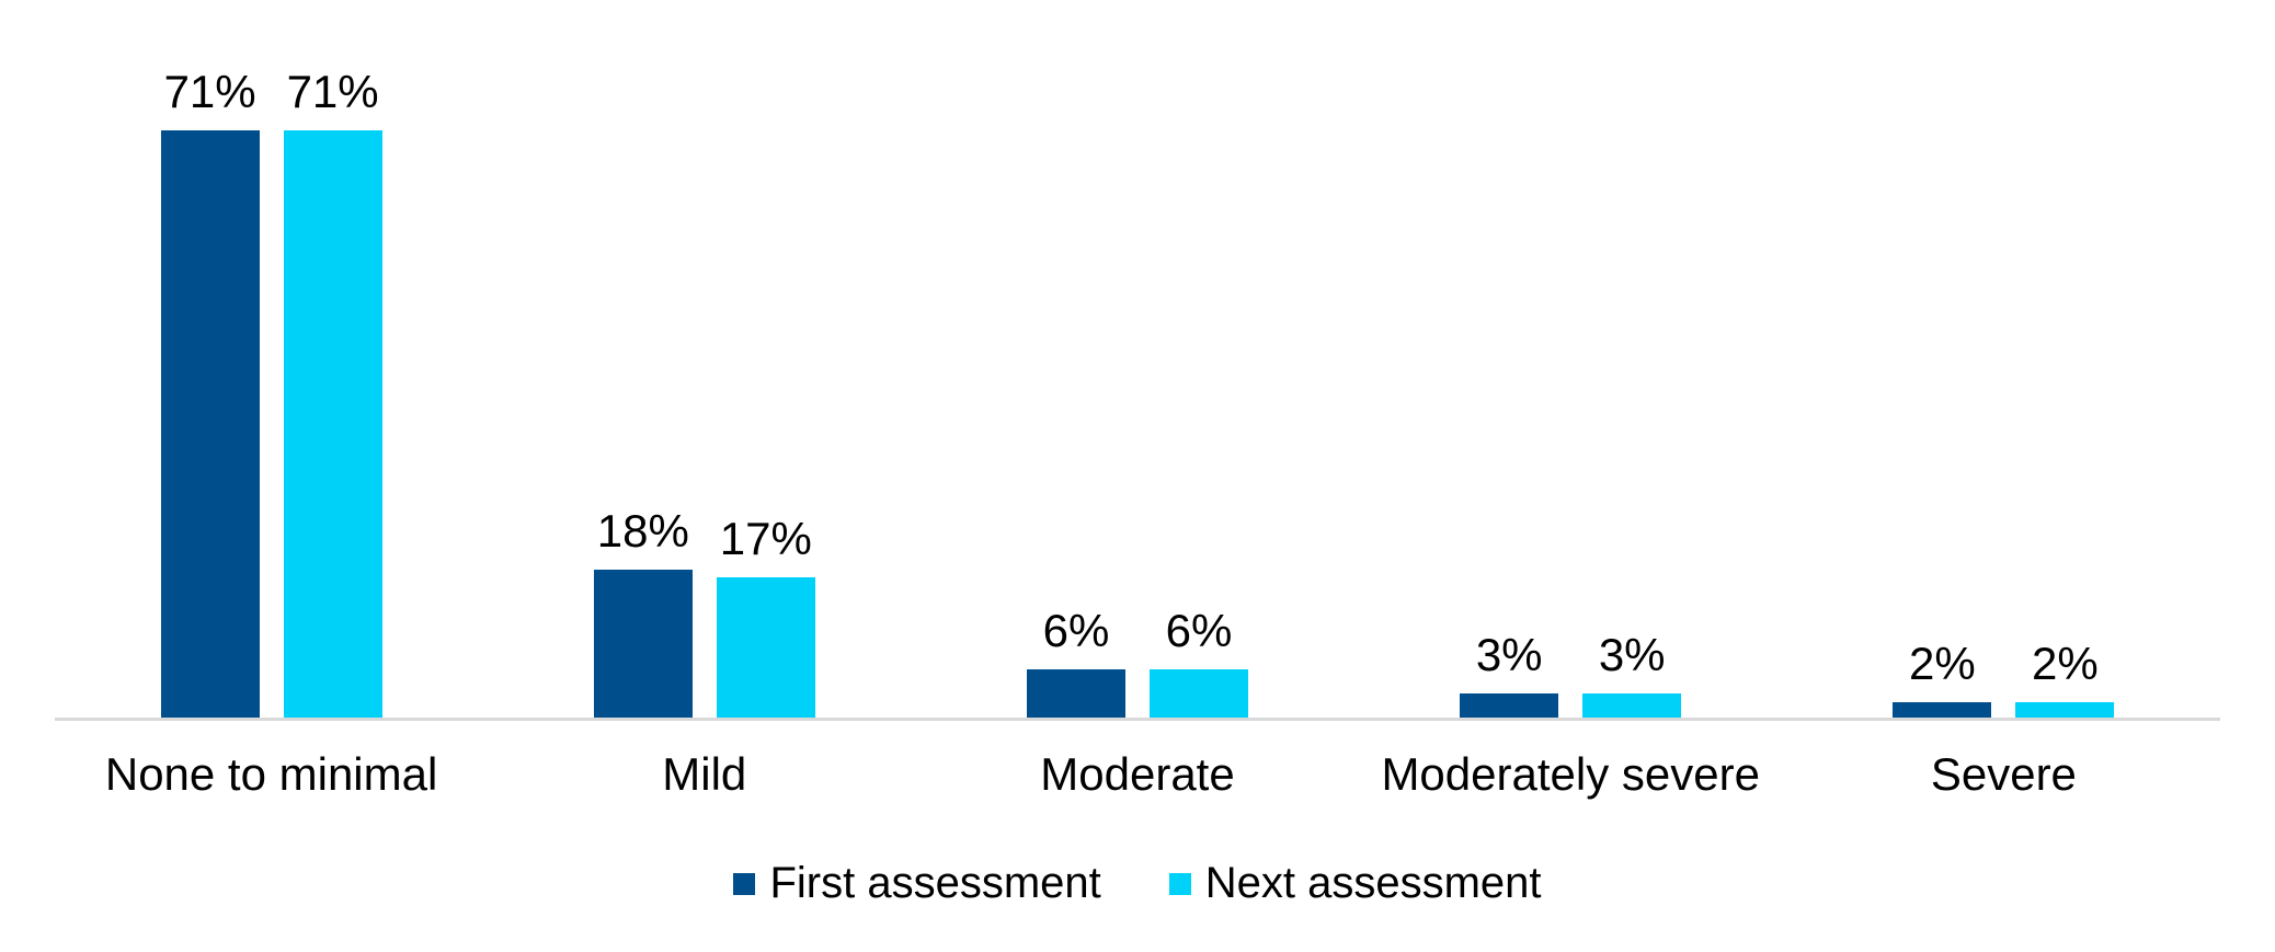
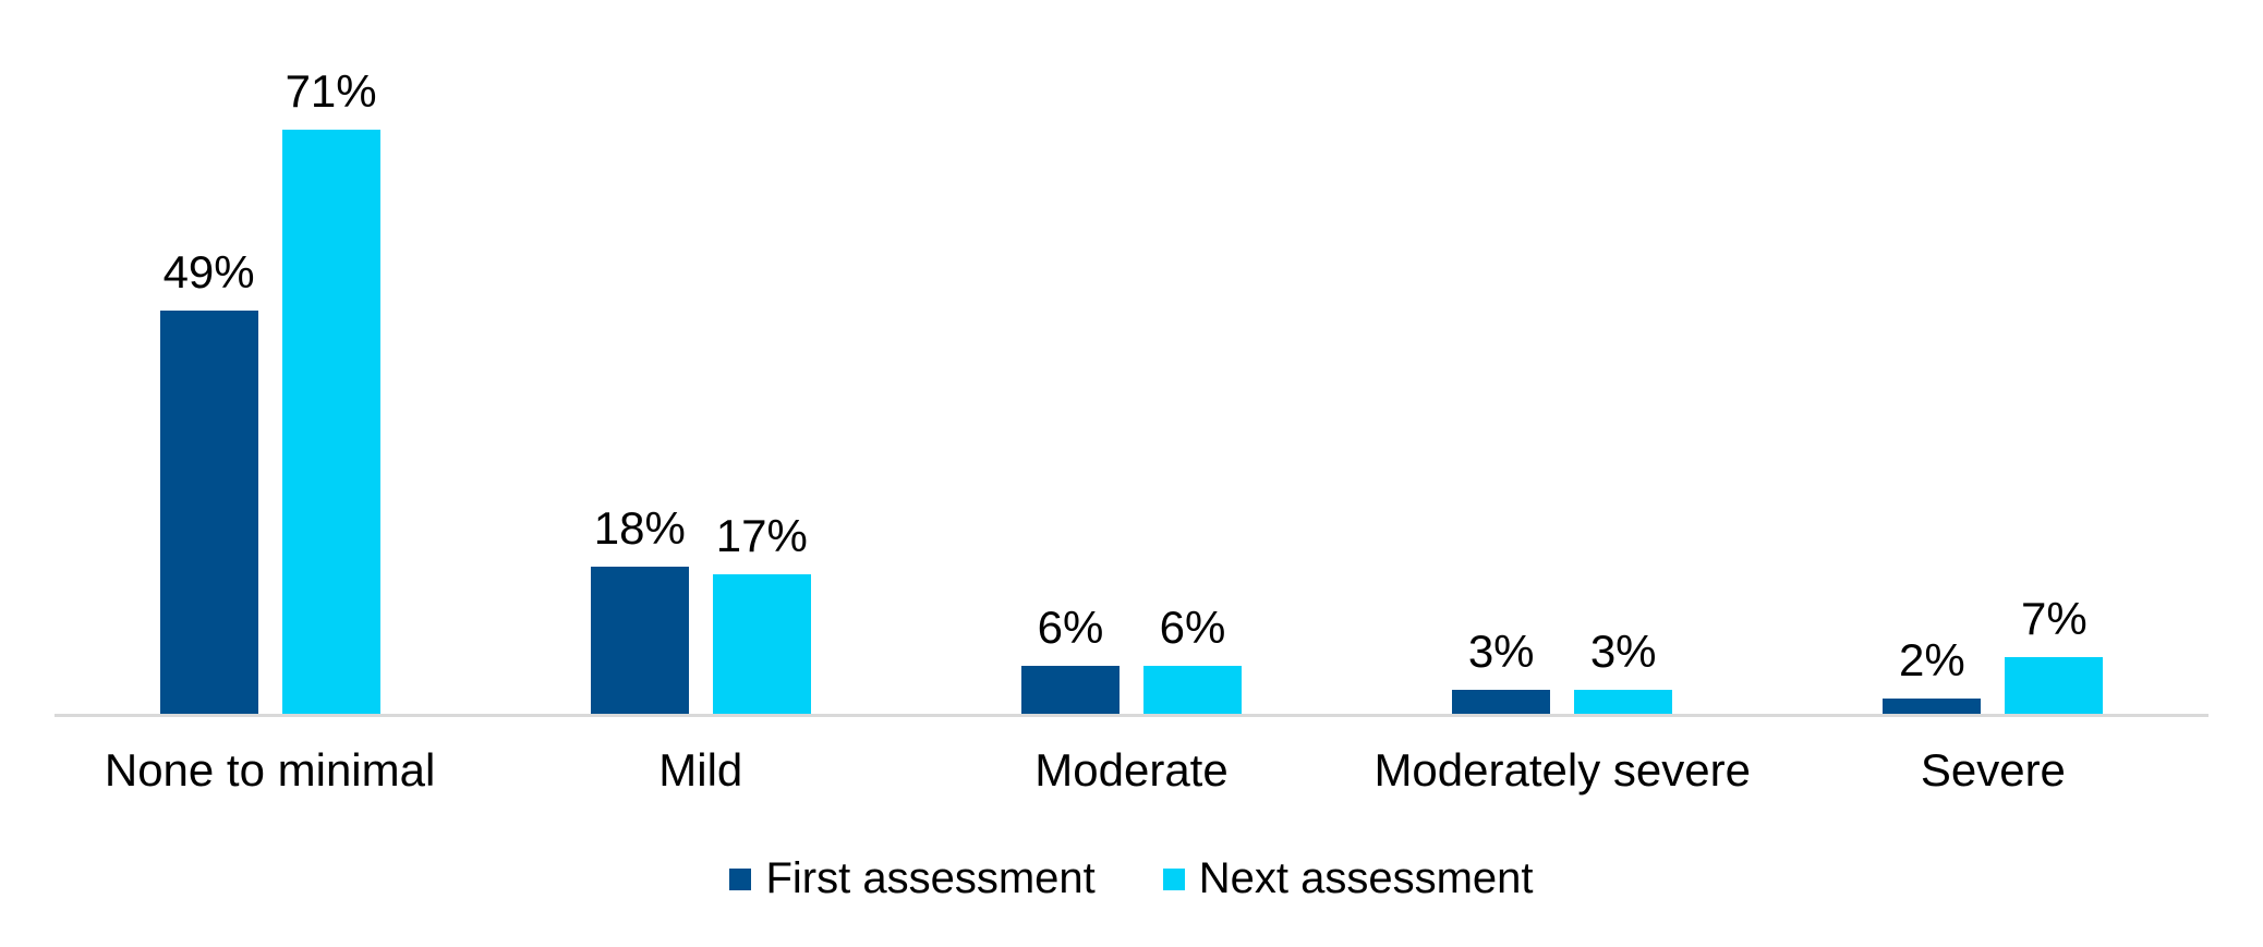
First assessment/None to minimal: 71% -> 49%
Next assessment/Severe: 2% -> 7%
